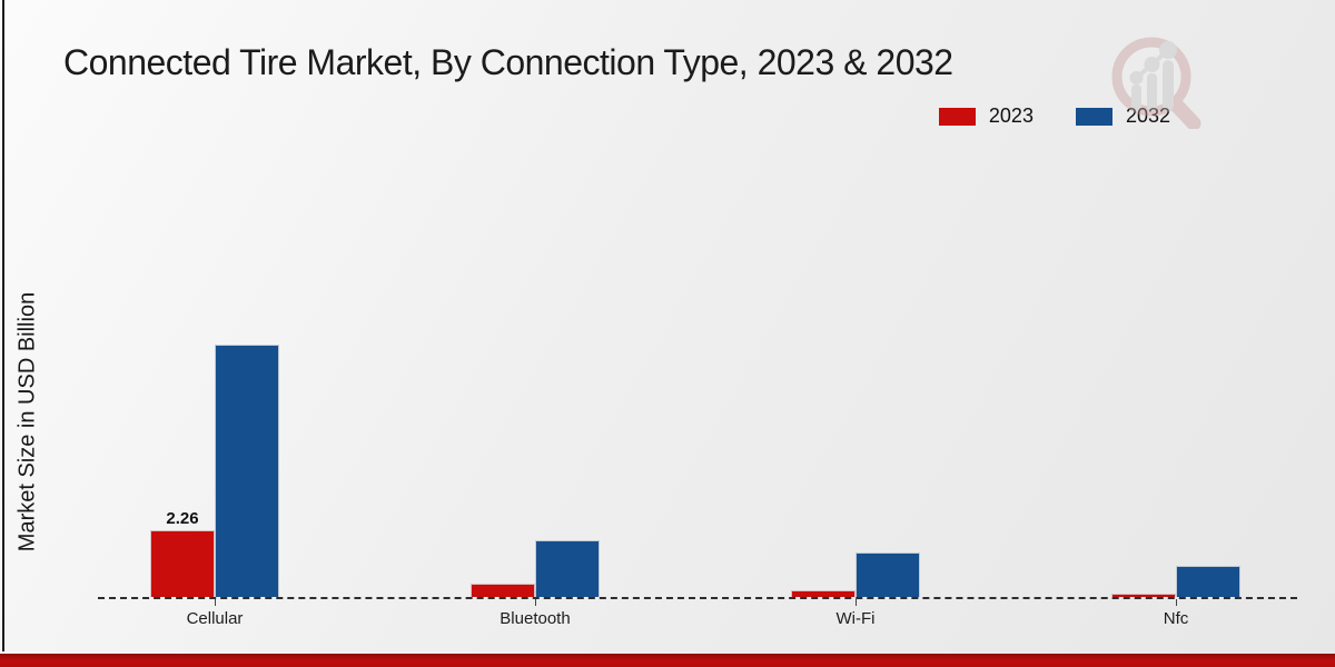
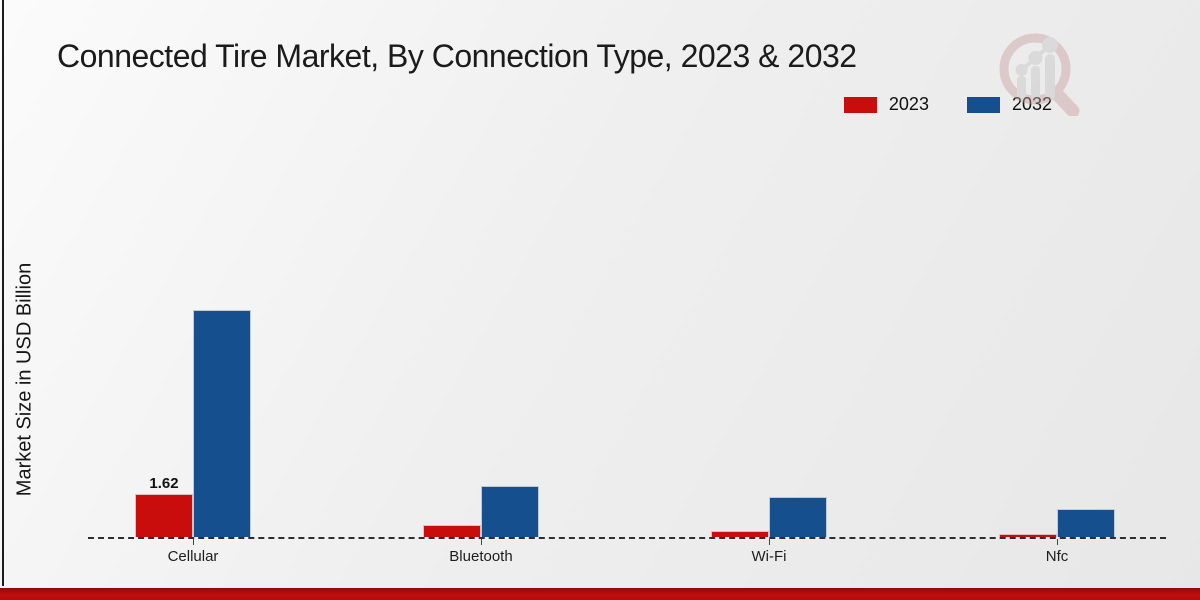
2023/Cellular: 2.26 -> 1.62
